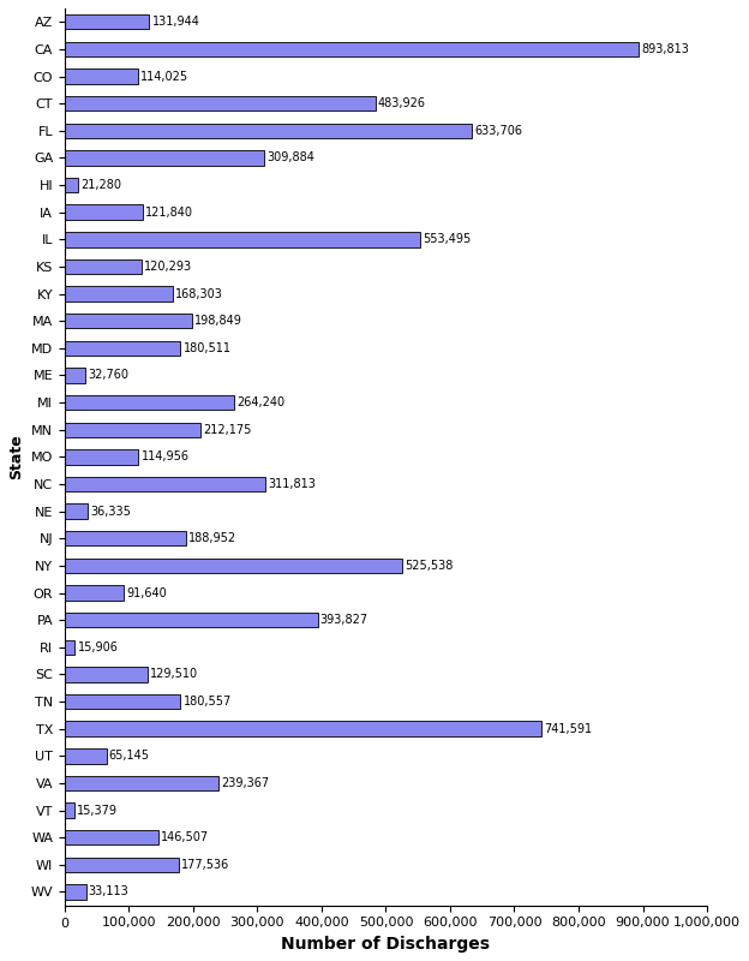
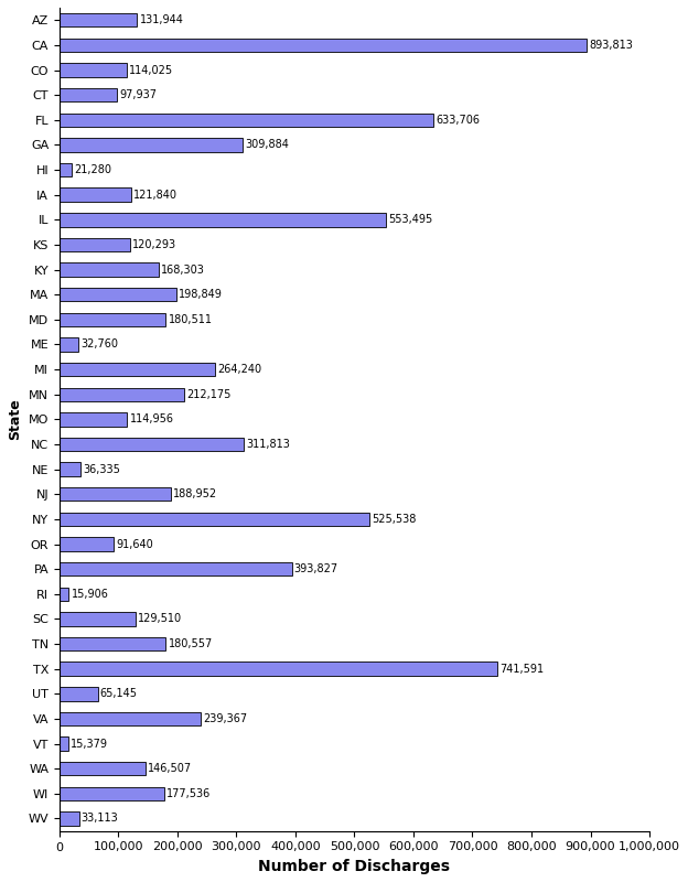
CT: 483,926 -> 97,937
